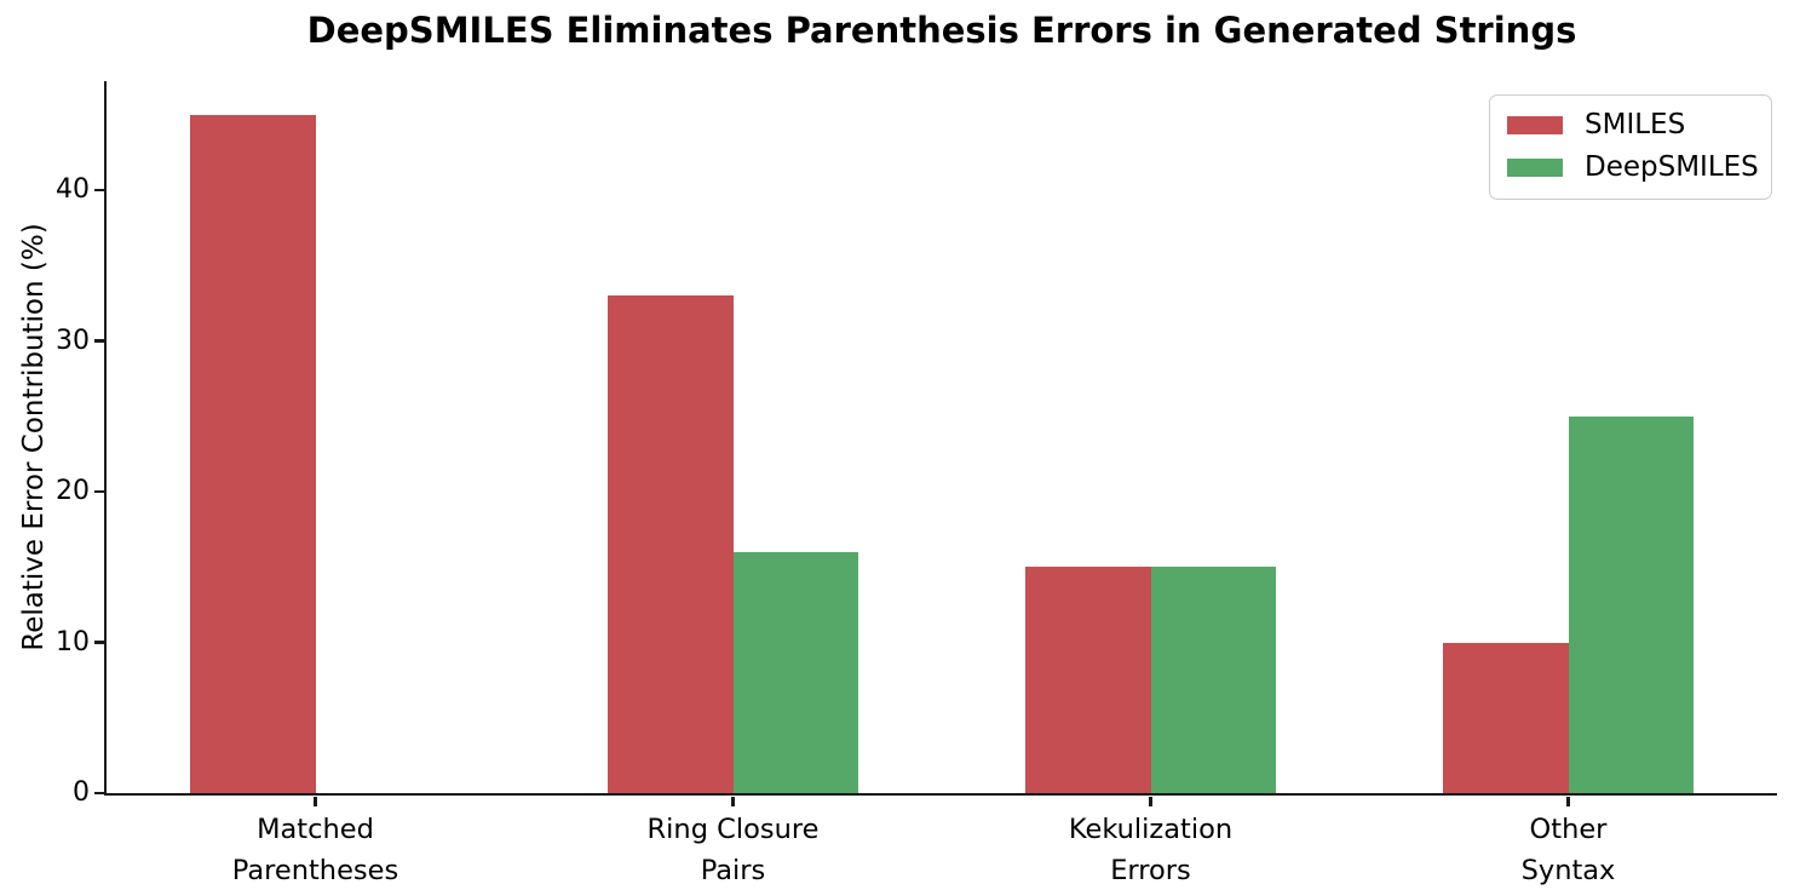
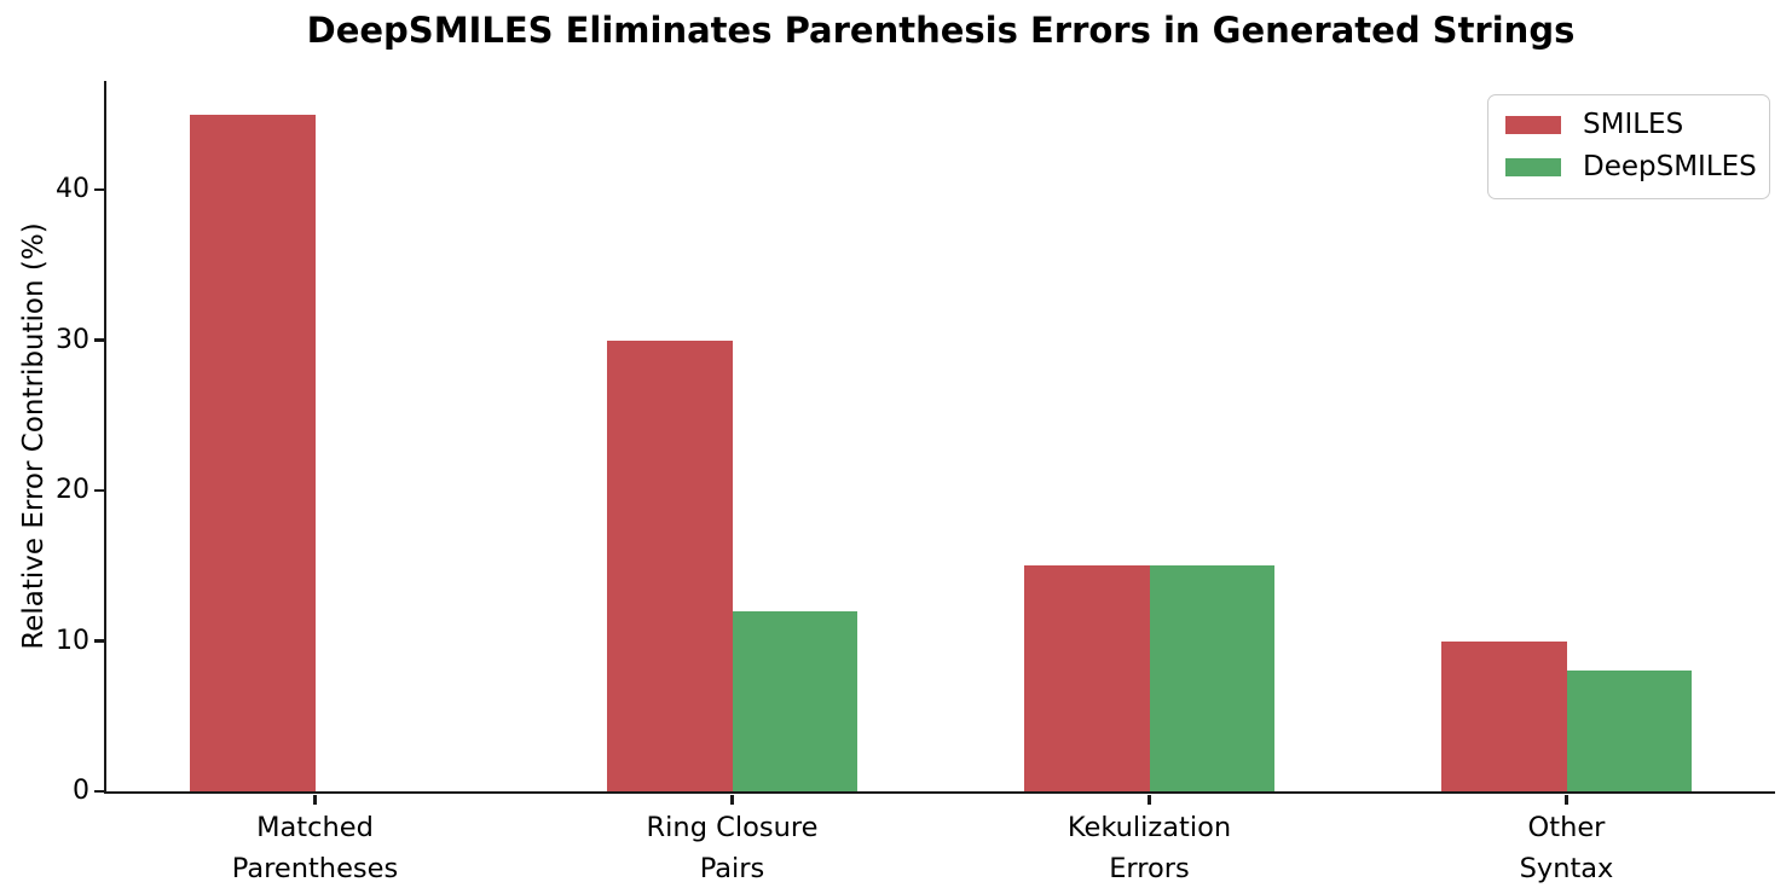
SMILES/Ring Closure Pairs: 33 -> 30
DeepSMILES/Ring Closure Pairs: 16 -> 12
DeepSMILES/Other Syntax: 25 -> 8
